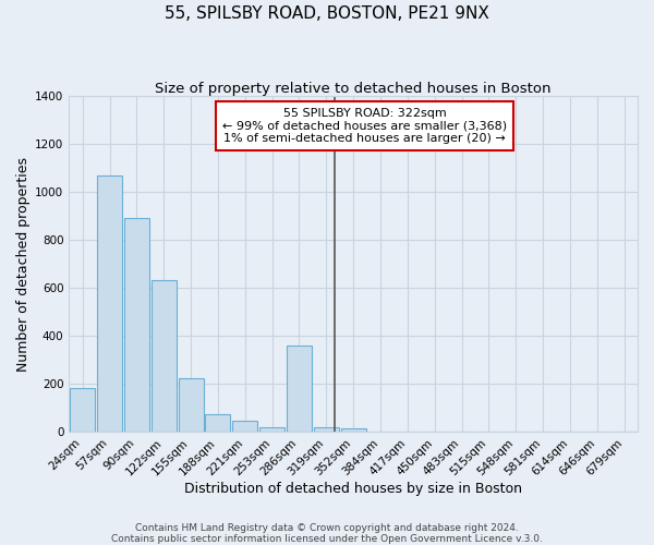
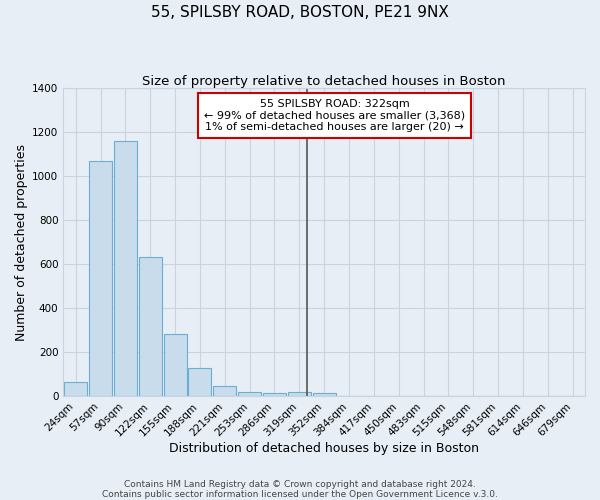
24sqm: 180 -> 65
90sqm: 890 -> 1160
155sqm: 225 -> 280
188sqm: 75 -> 130
286sqm: 360 -> 15
